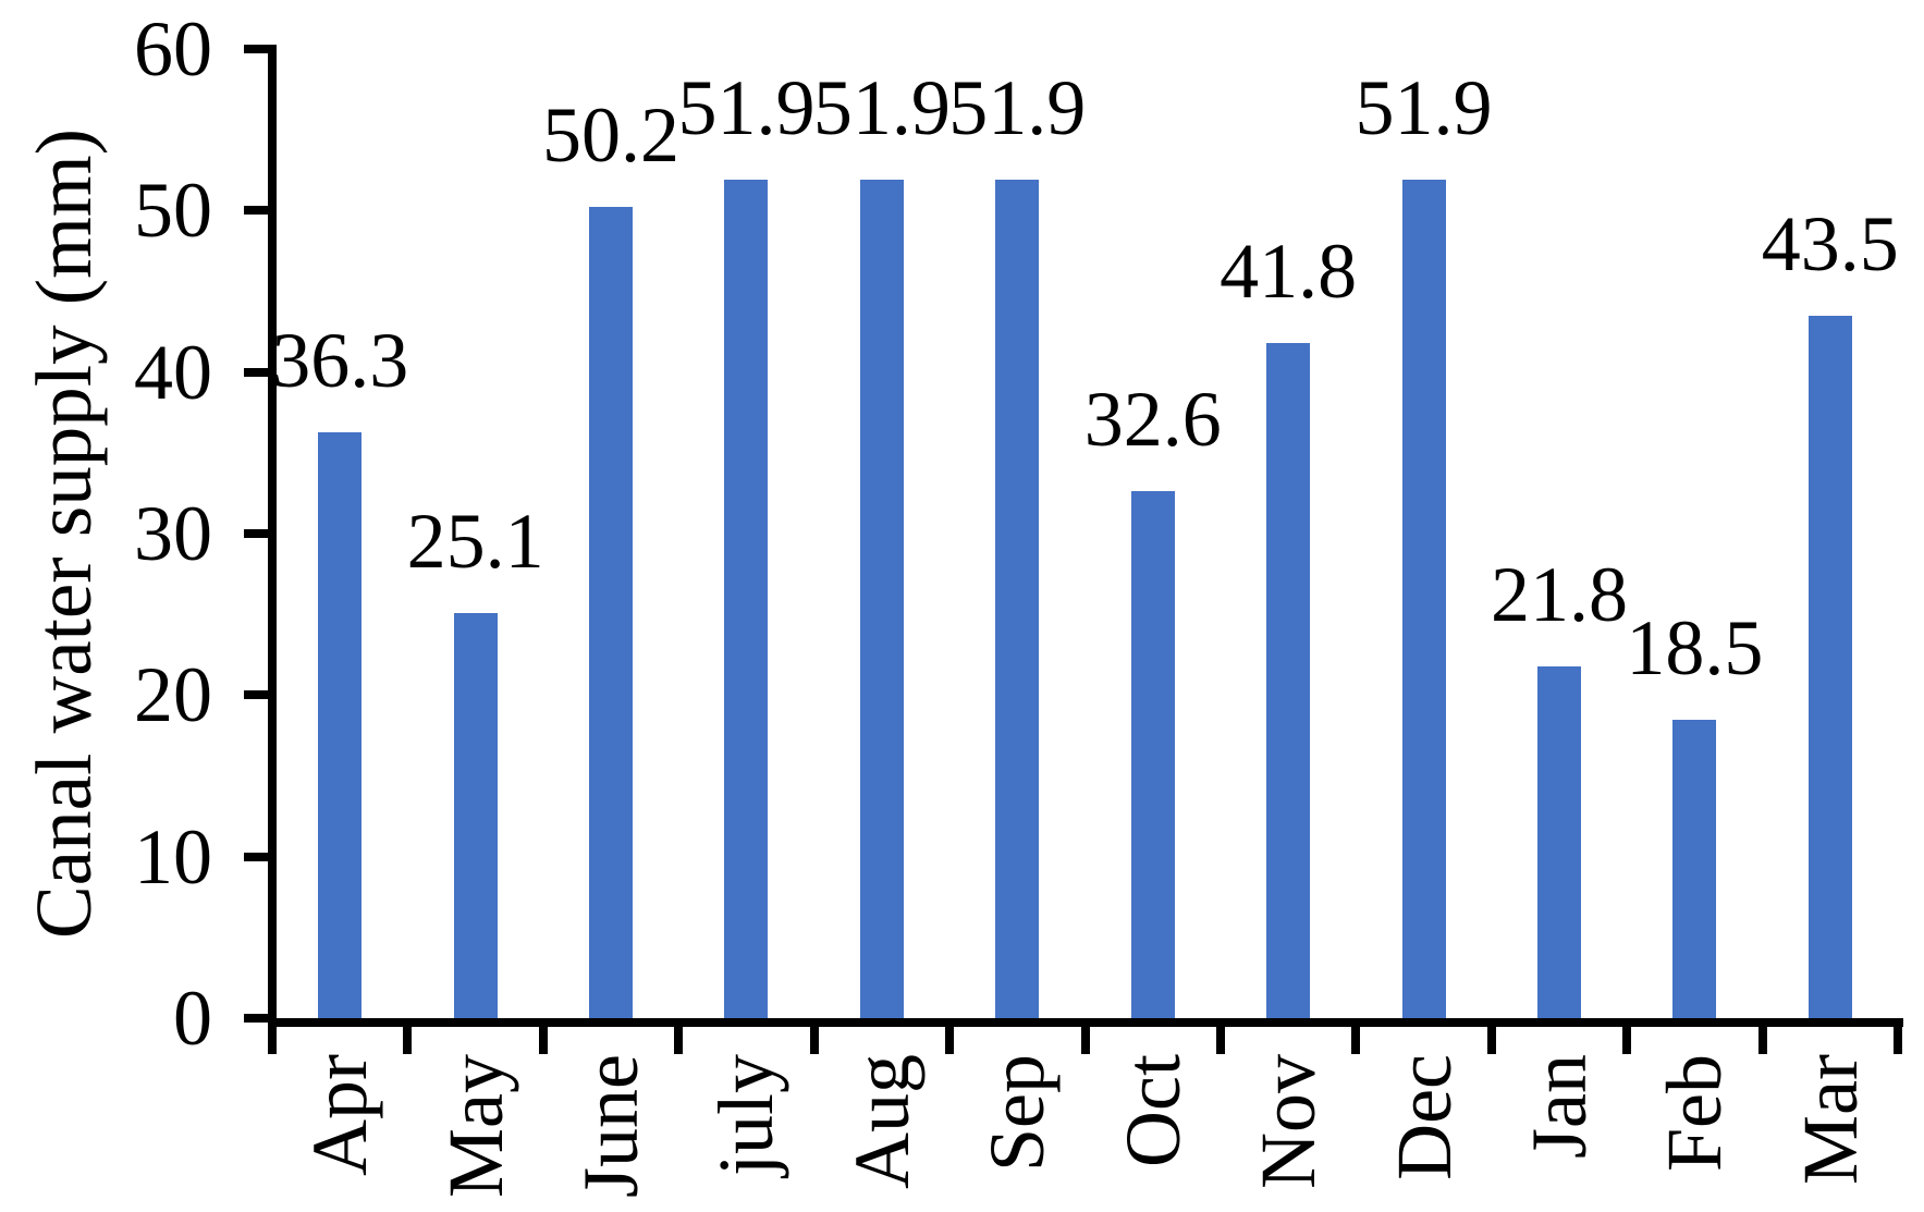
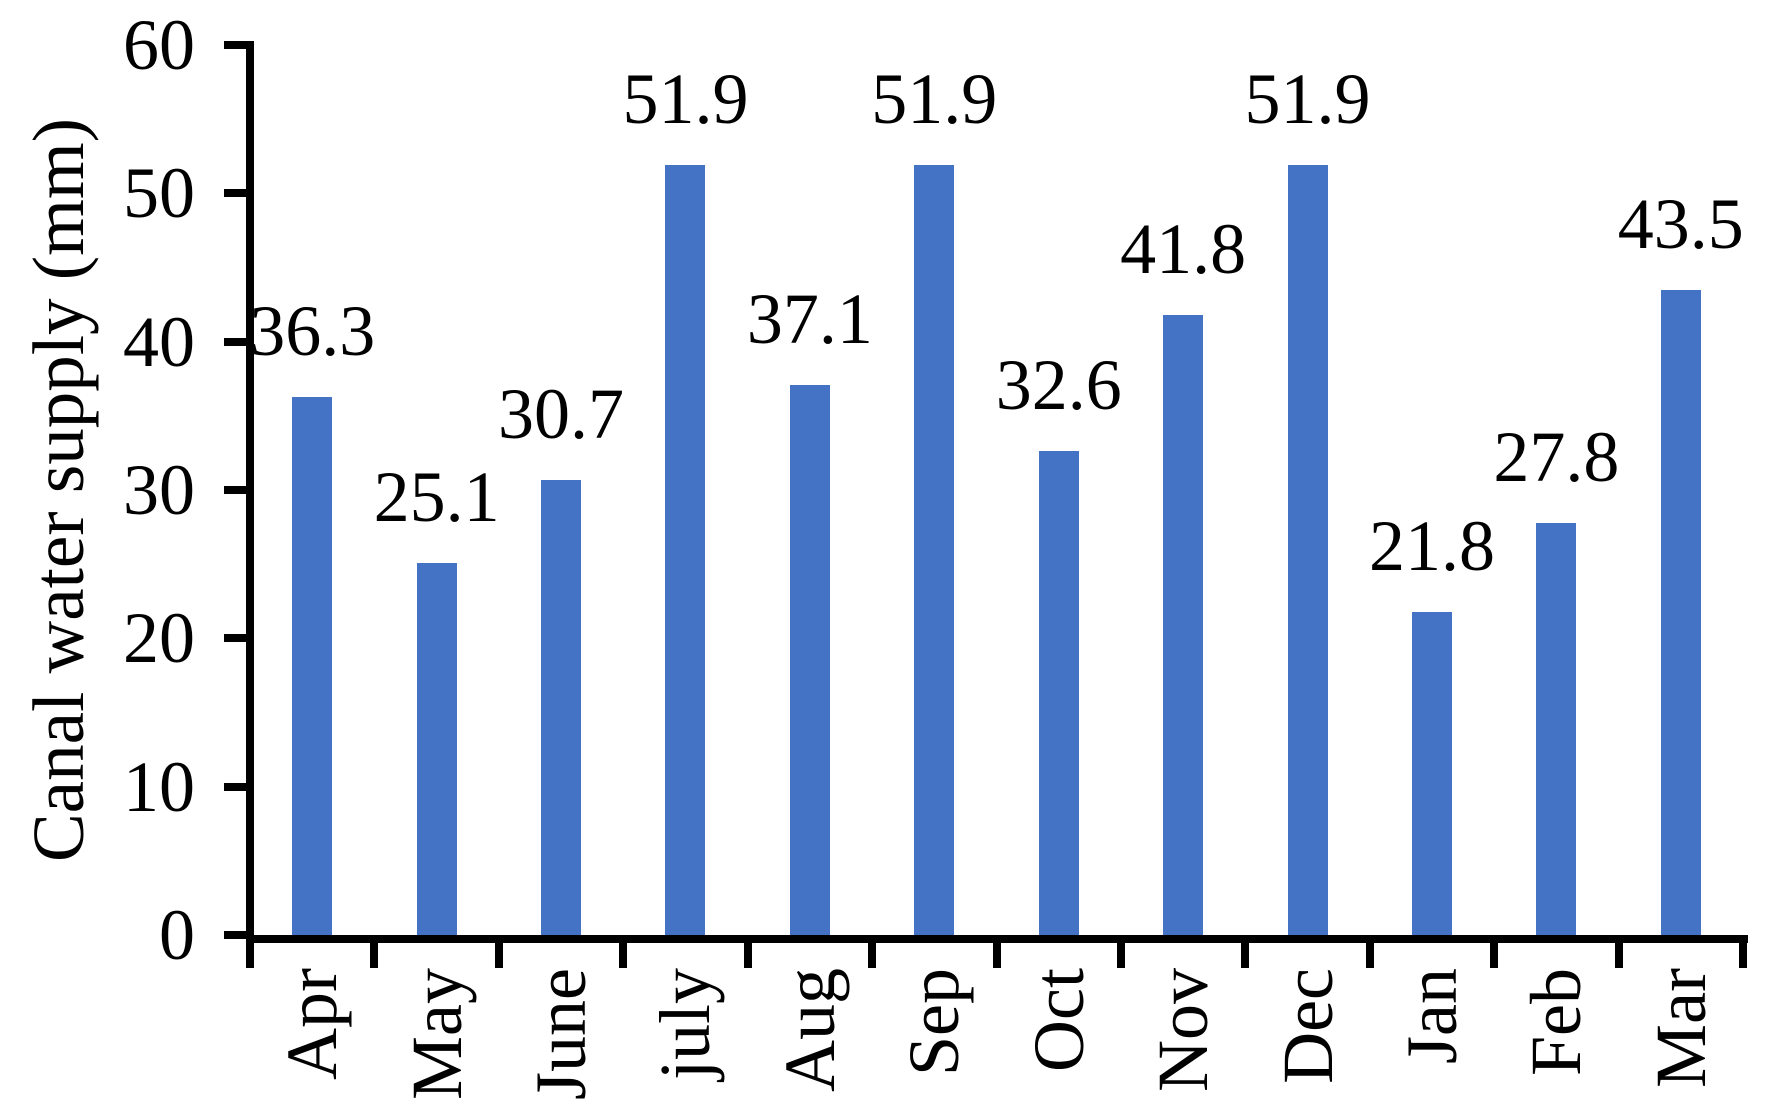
June: 50.2 -> 30.7
Aug: 51.9 -> 37.1
Feb: 18.5 -> 27.8
